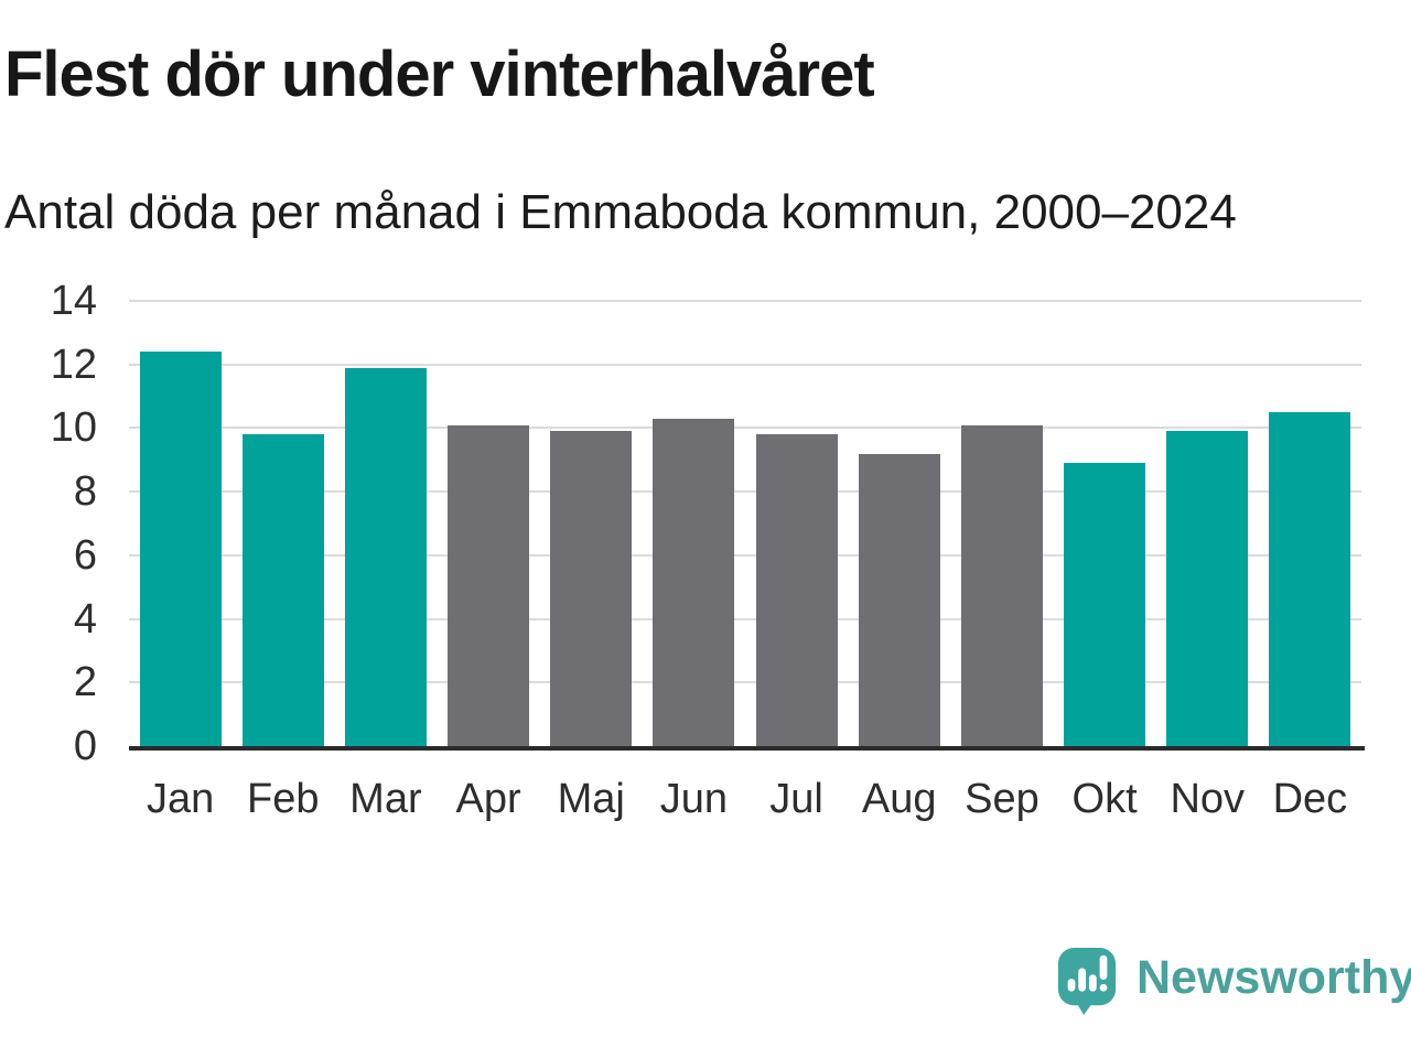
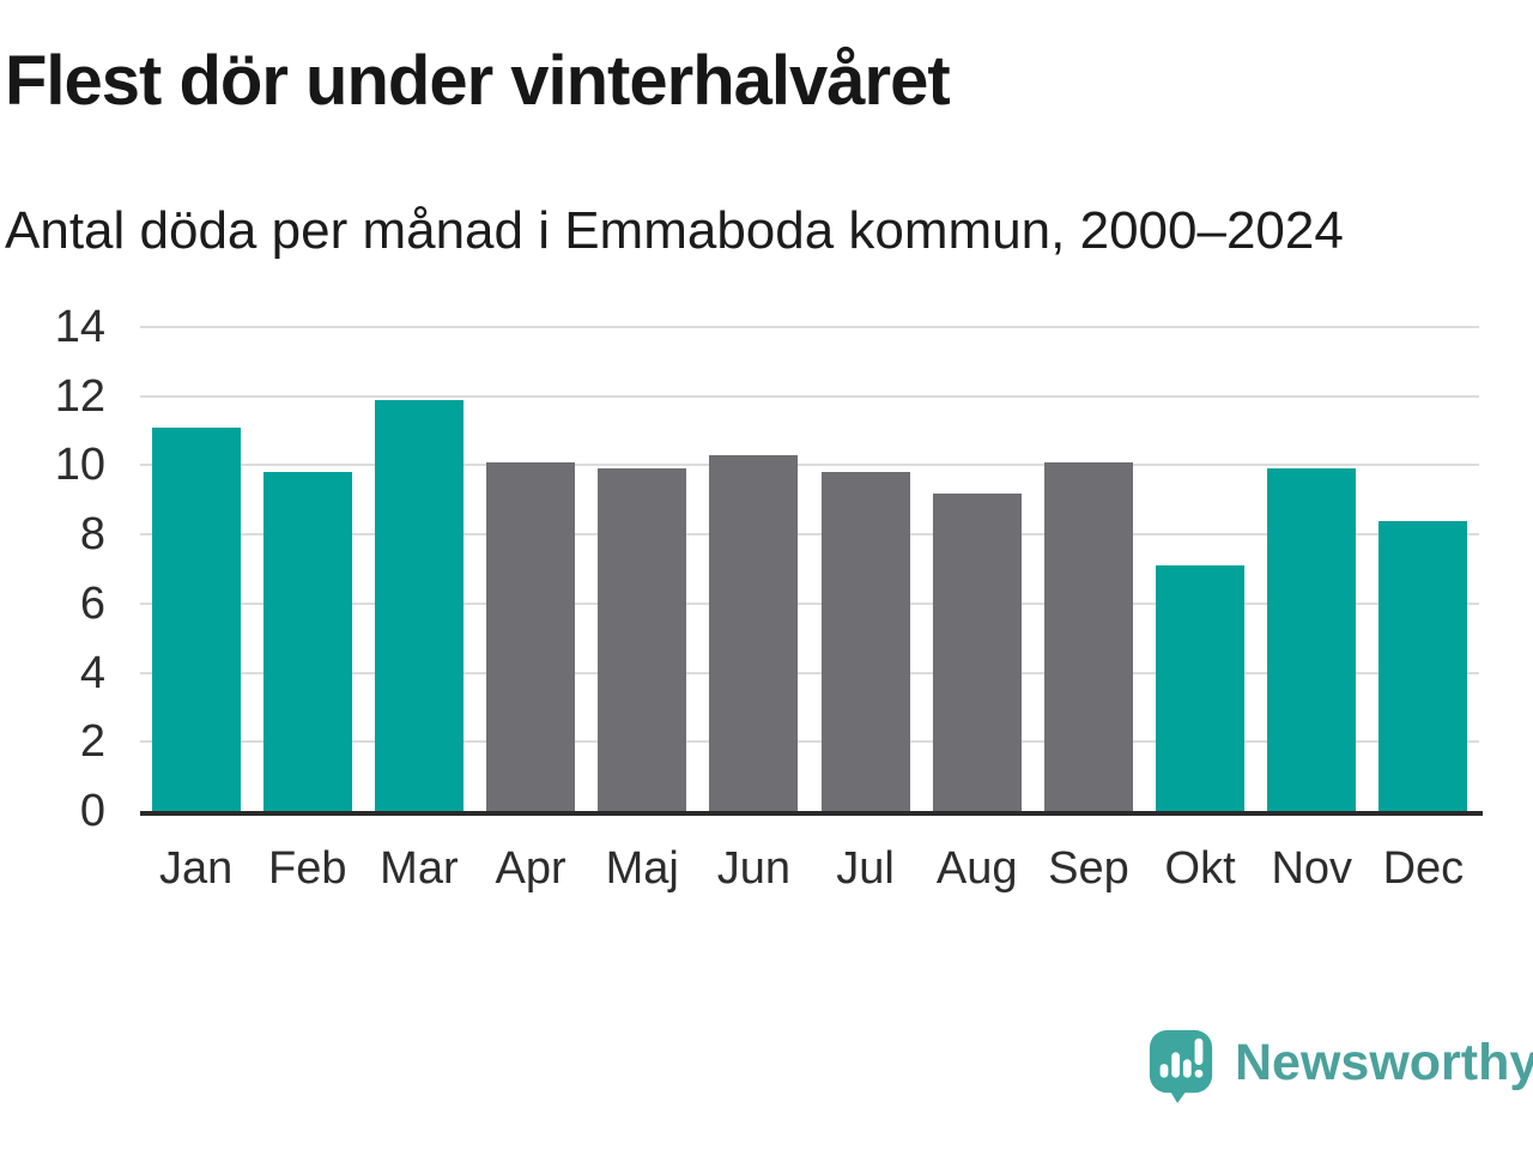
Jan: 12.4 -> 11.1
Okt: 8.9 -> 7.1
Dec: 10.5 -> 8.4
